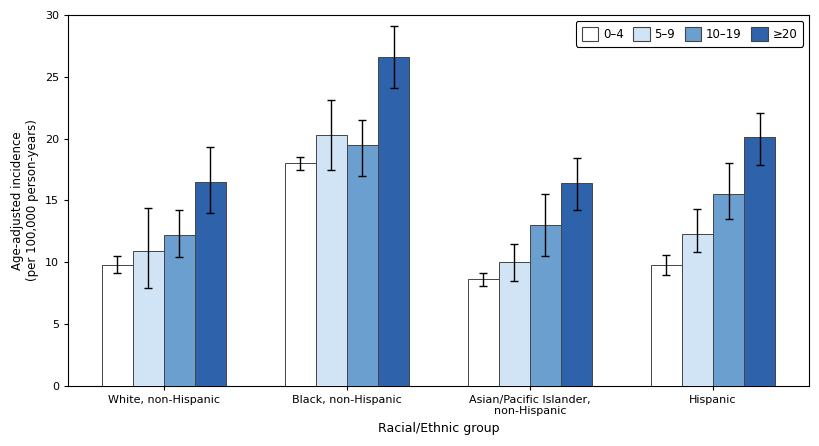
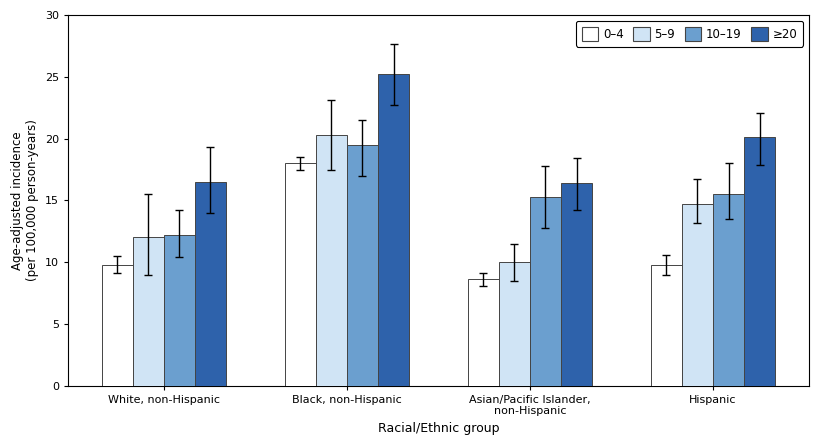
5–9/White, non-Hispanic: 10.9 -> 12.0
≥20/Black, non-Hispanic: 26.6 -> 25.2
10–19/Asian/Pacific Islander, non-Hispanic: 13.0 -> 15.3
5–9/Hispanic: 12.3 -> 14.7
